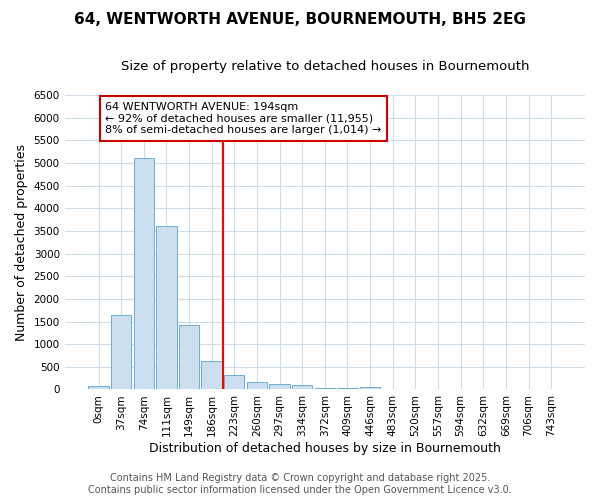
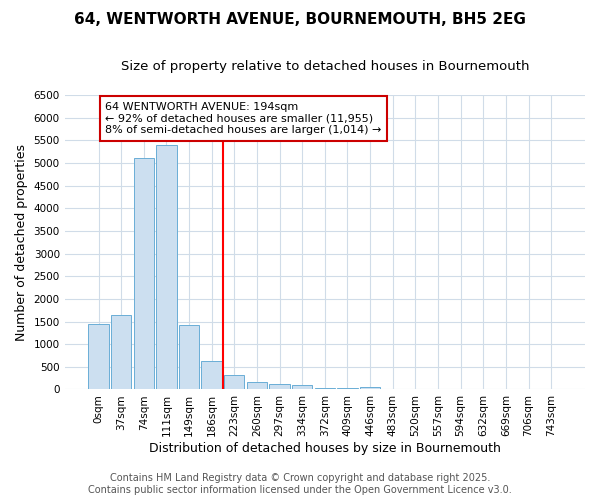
0sqm: 80 -> 1450
111sqm: 3600 -> 5400
